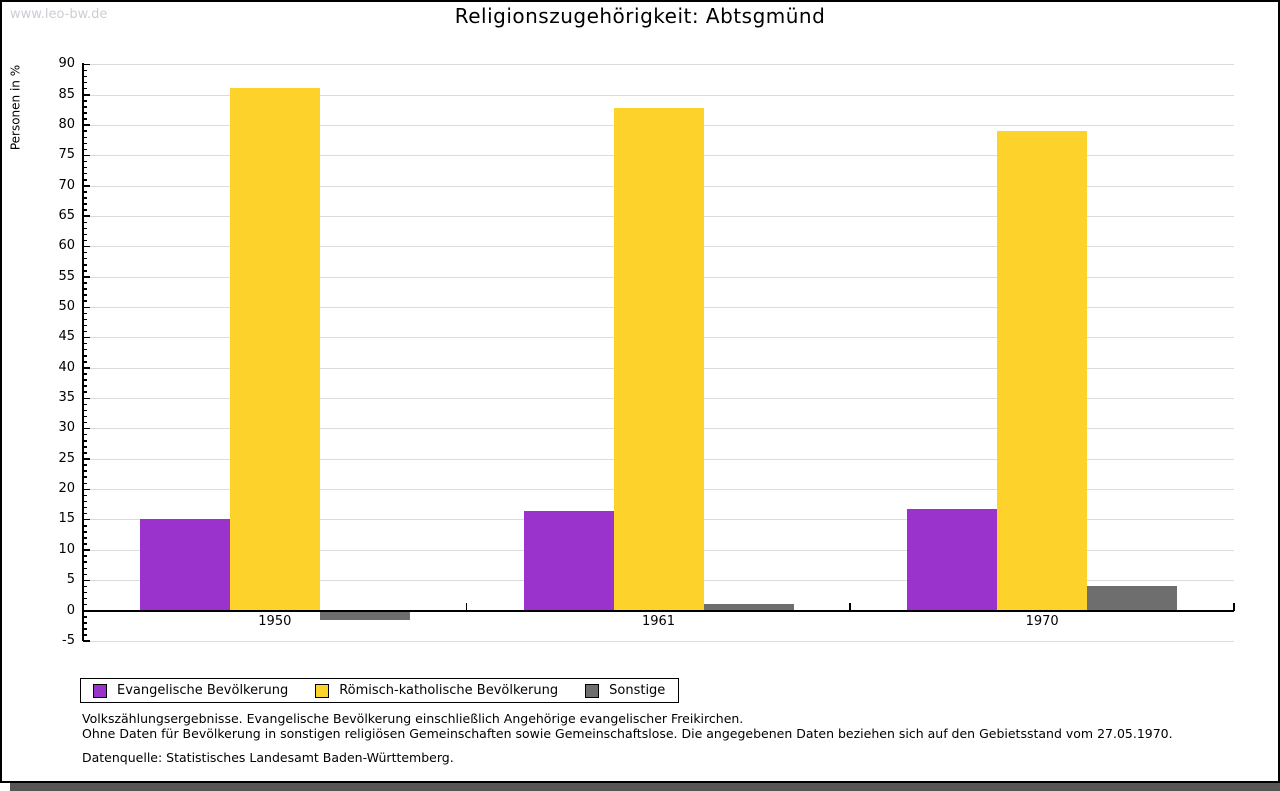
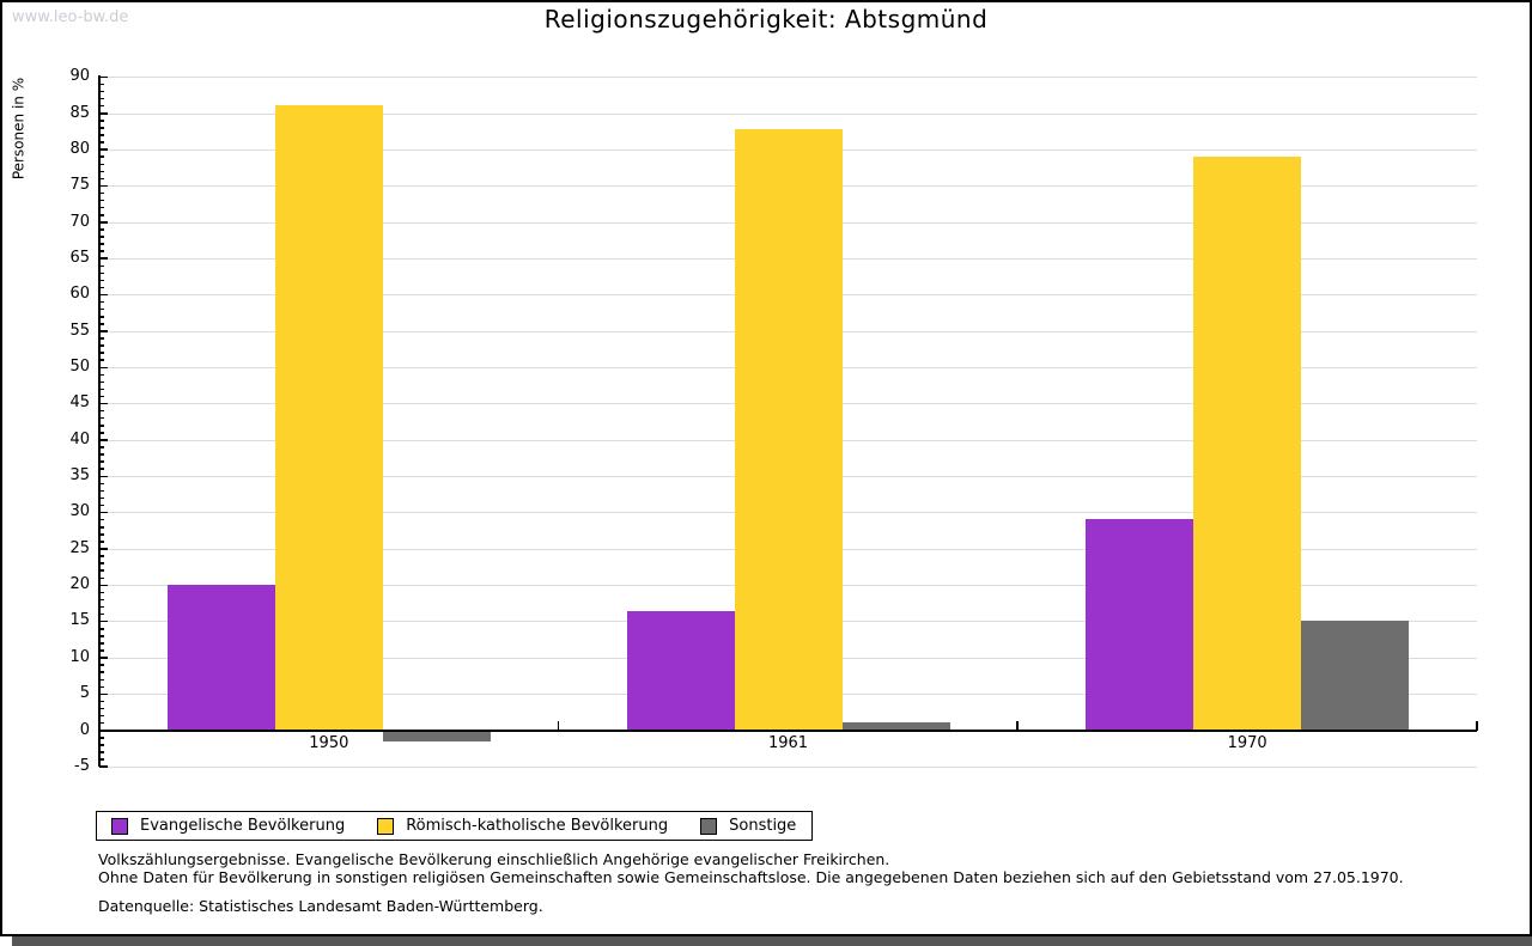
Evangelische Bevölkerung/1950: 15 -> 20
Evangelische Bevölkerung/1970: 17 -> 29
Sonstige/1970: 4 -> 15
